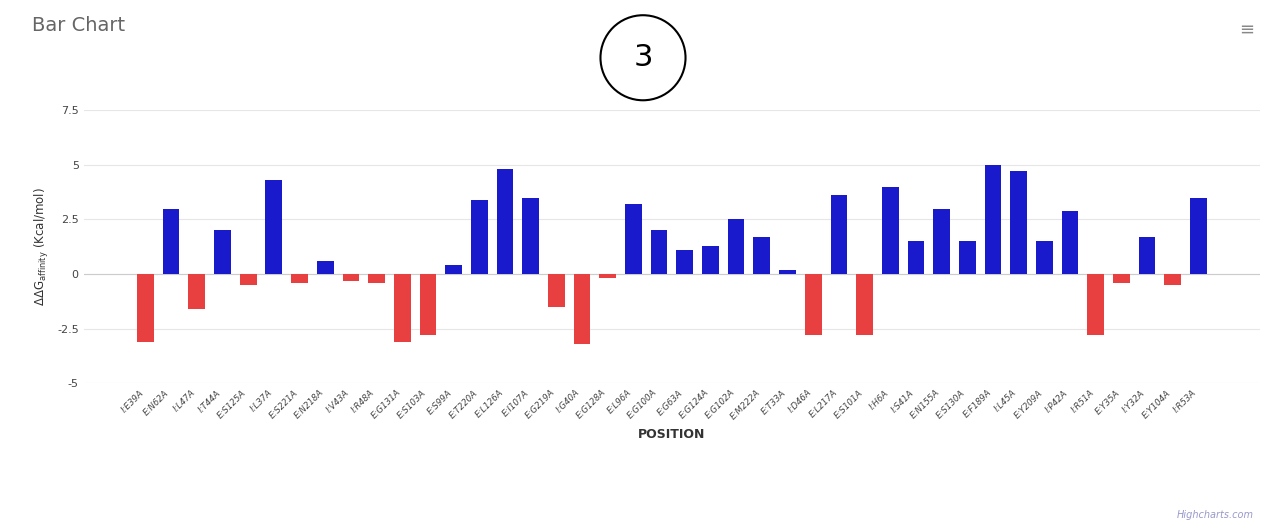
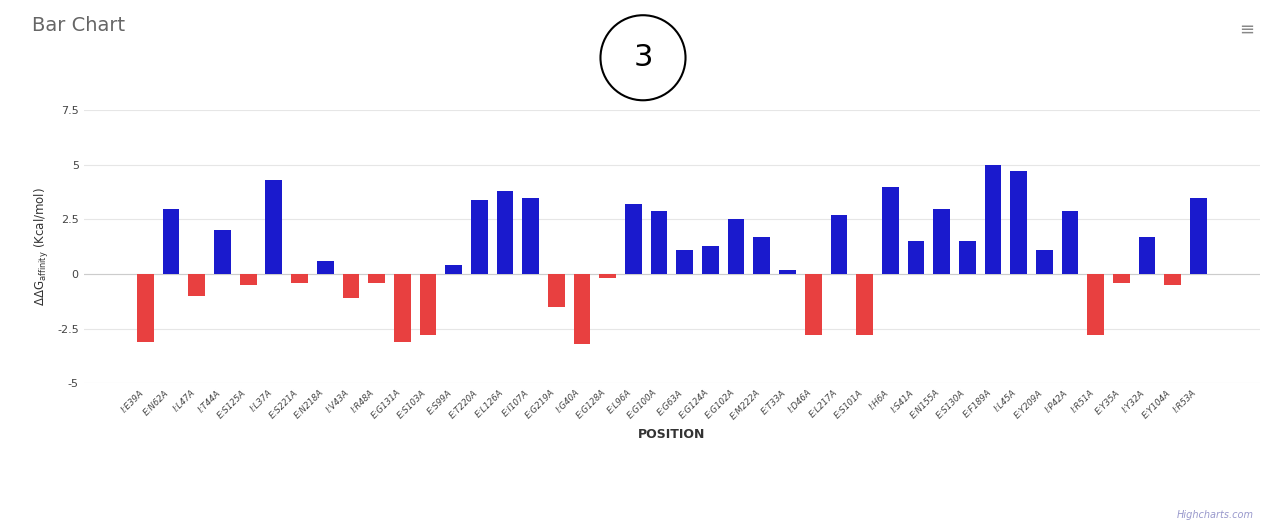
I:L47A: -1.6 -> -1.0
I:V43A: -0.3 -> -1.1
E:L126A: 4.8 -> 3.8
E:G100A: 2.0 -> 2.9
E:L217A: 3.6 -> 2.7
E:Y209A: 1.5 -> 1.1
